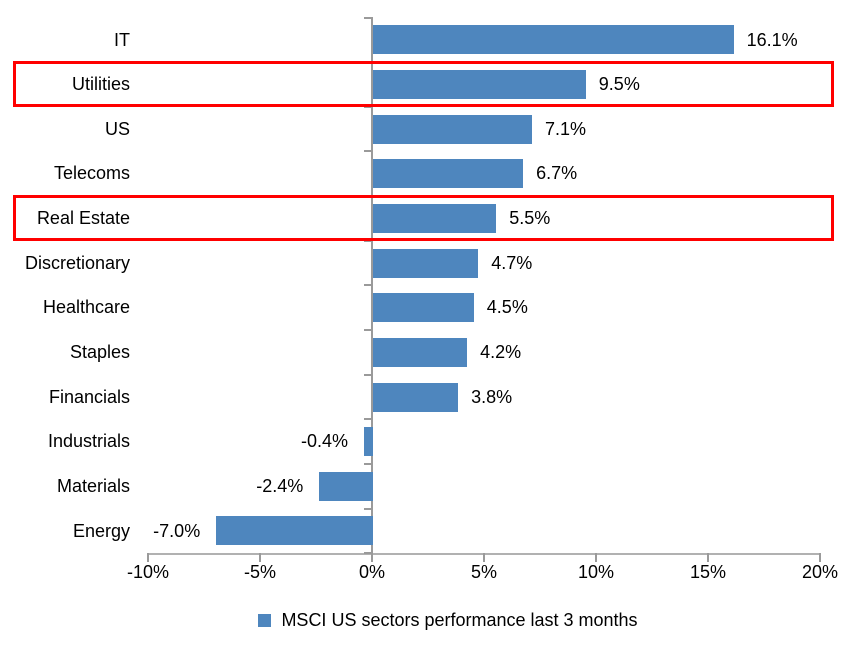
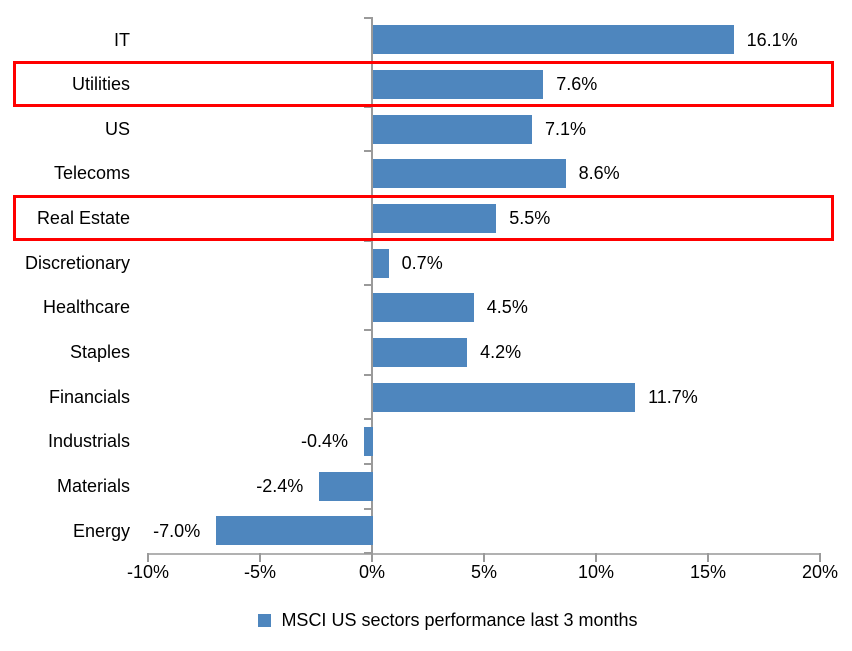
Utilities: 9.5% -> 7.6%
Telecoms: 6.7% -> 8.6%
Discretionary: 4.7% -> 0.7%
Financials: 3.8% -> 11.7%
